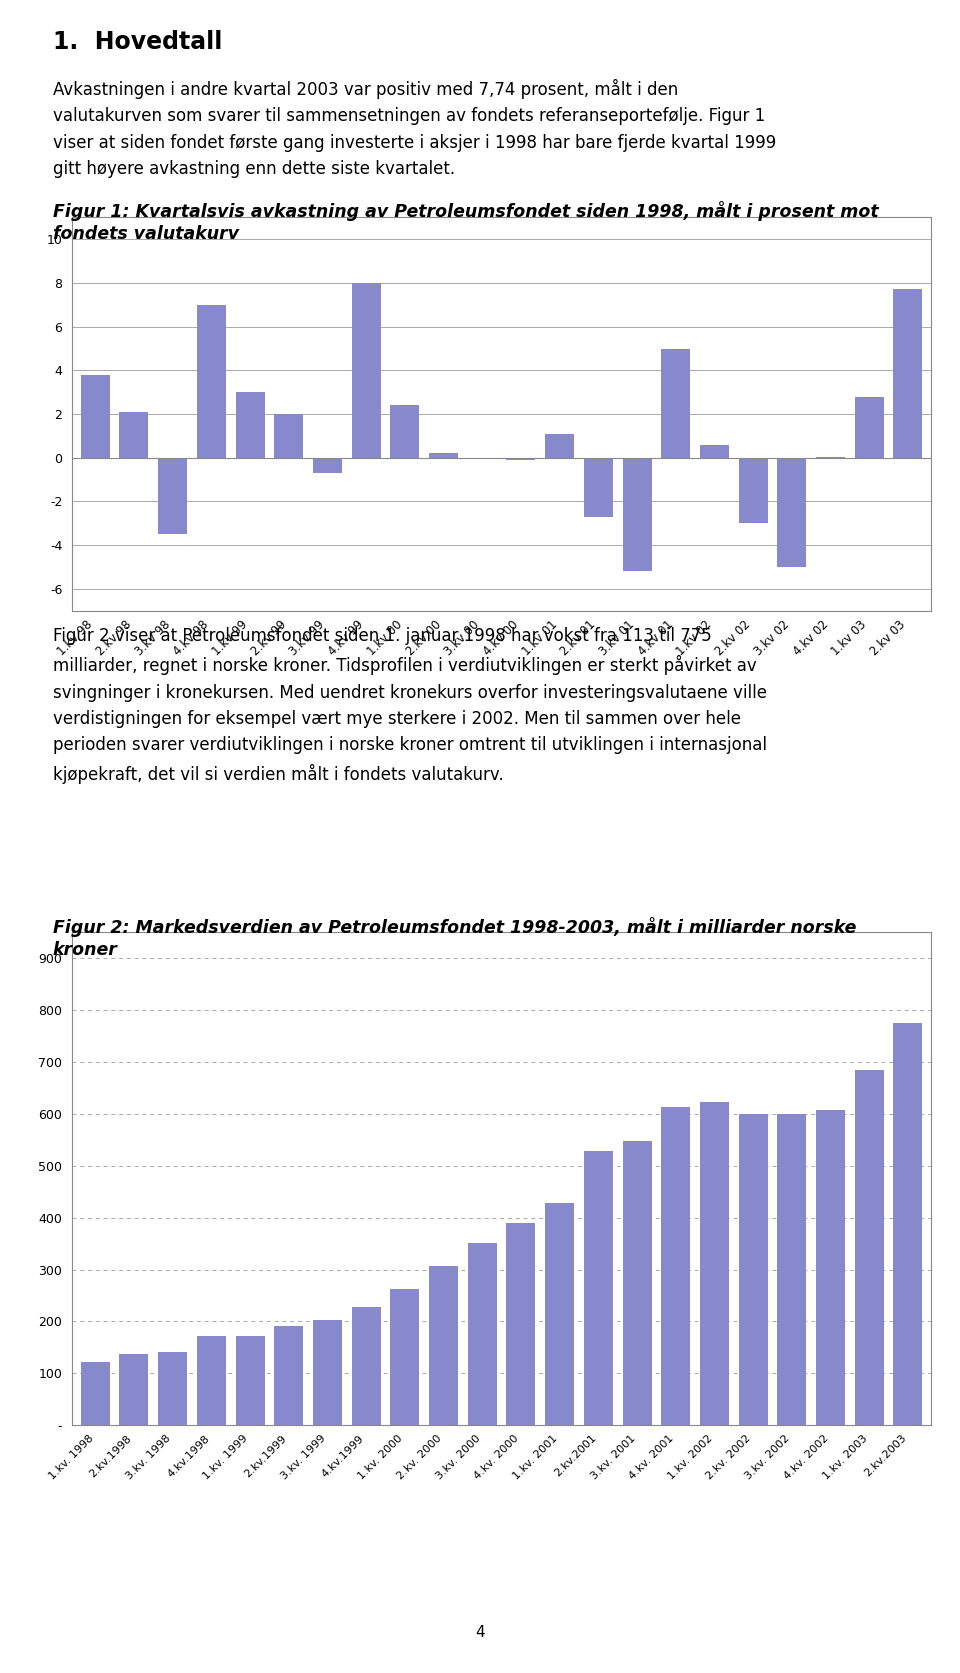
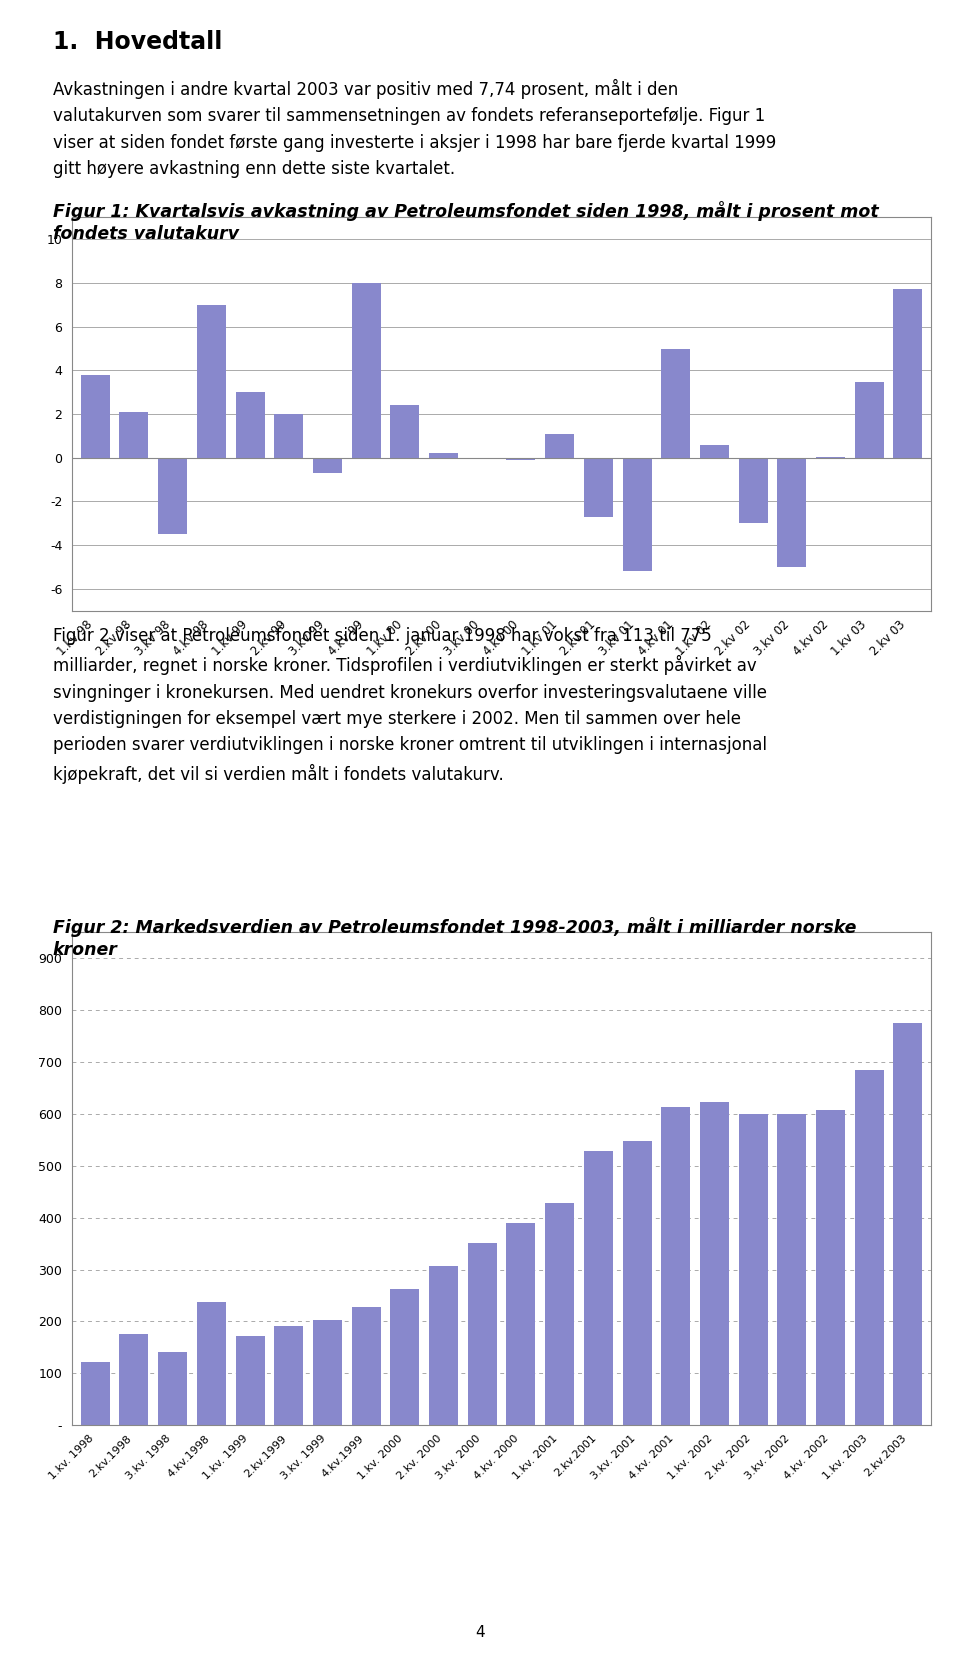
1.kv 03: 2.80 -> 3.45
2.kv.1998: 137 -> 176
4.kv.1998: 173 -> 238
